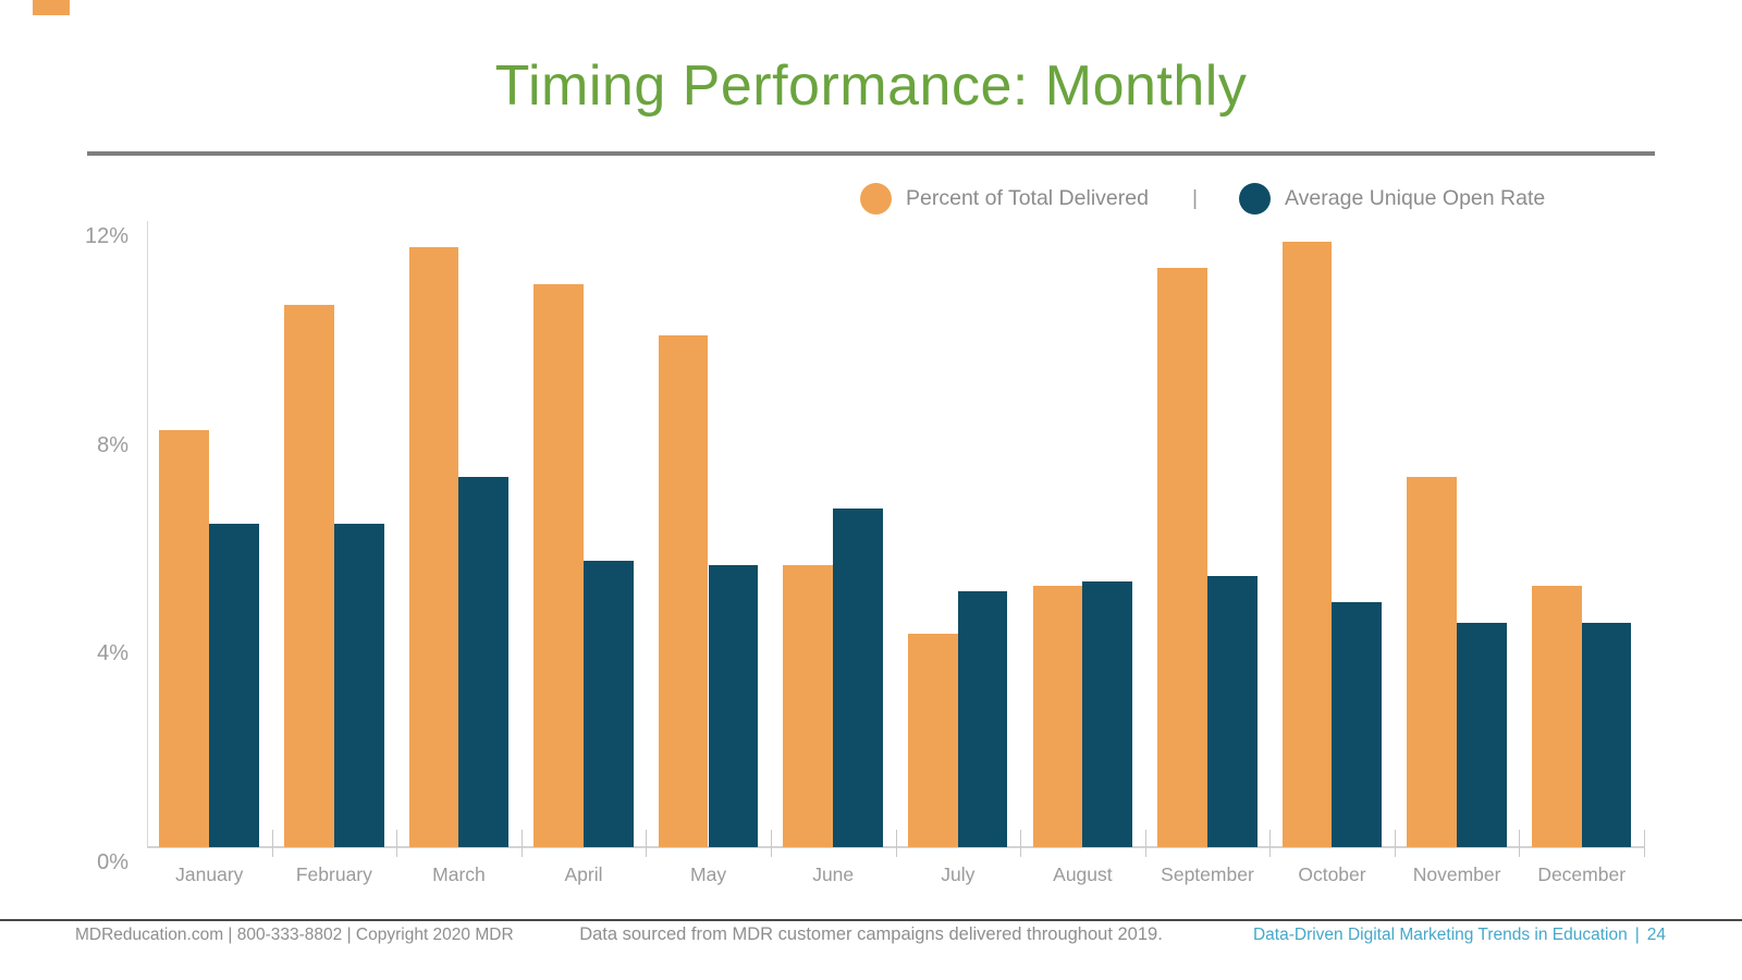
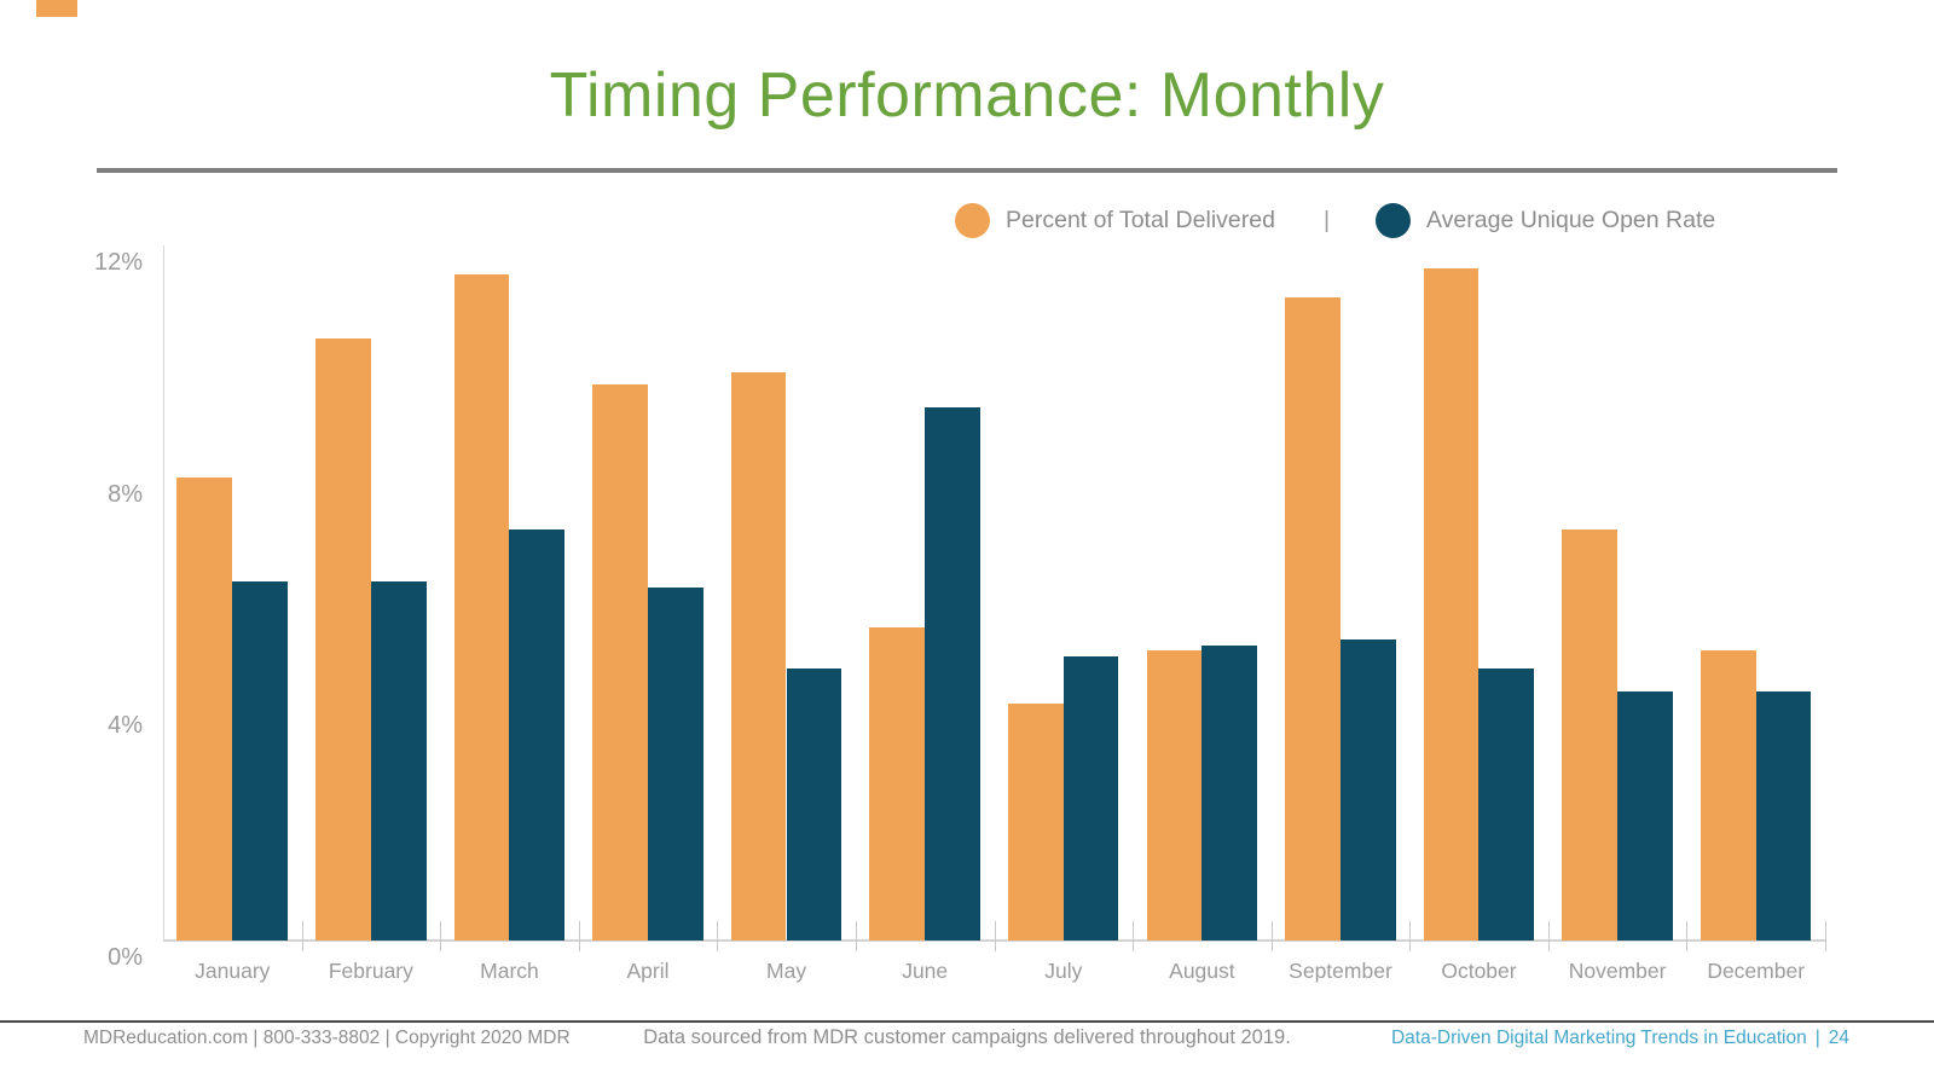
Percent of Total Delivered/April: 10.8% -> 9.6%
Average Unique Open Rate/April: 5.5% -> 6.1%
Average Unique Open Rate/May: 5.4% -> 4.7%
Average Unique Open Rate/June: 6.5% -> 9.2%
